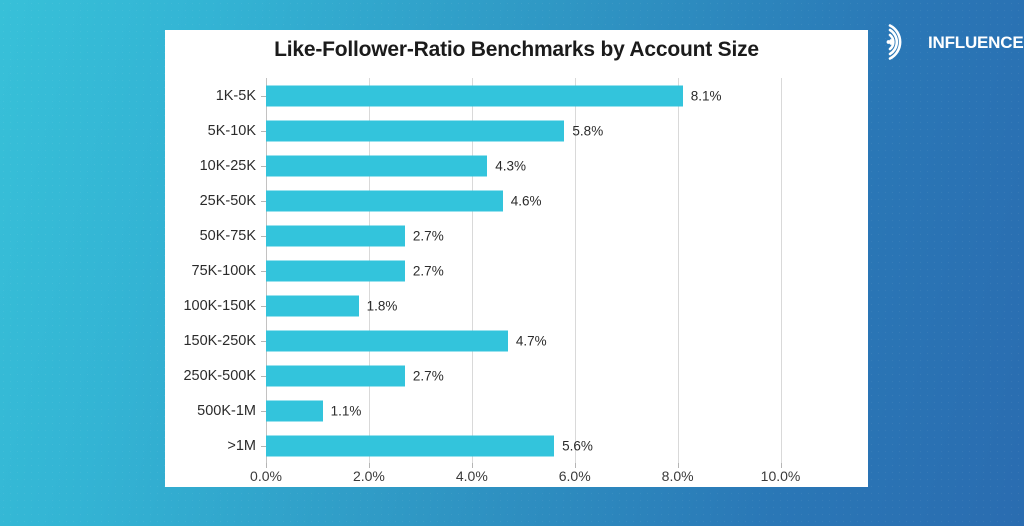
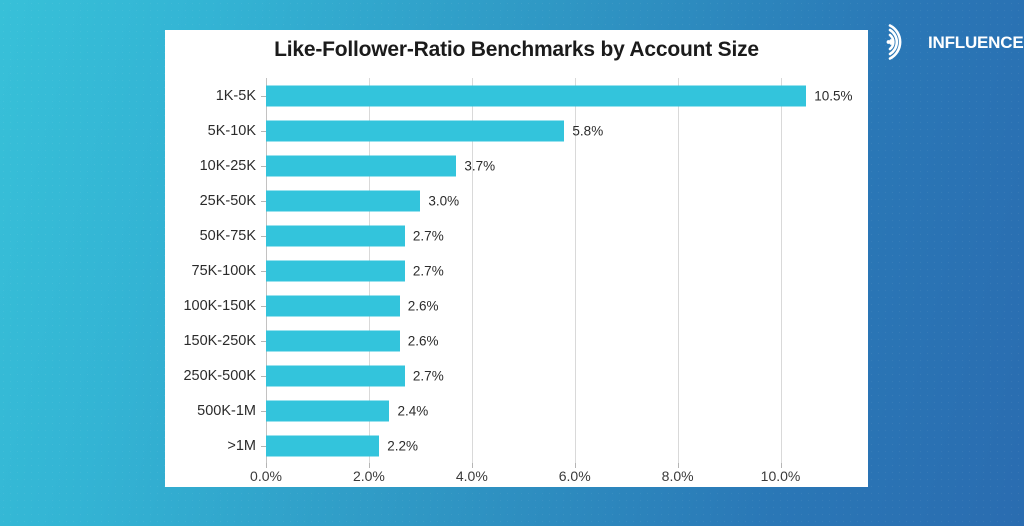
1K-5K: 8.1% -> 10.5%
10K-25K: 4.3% -> 3.7%
25K-50K: 4.6% -> 3.0%
100K-150K: 1.8% -> 2.6%
150K-250K: 4.7% -> 2.6%
500K-1M: 1.1% -> 2.4%
>1M: 5.6% -> 2.2%
